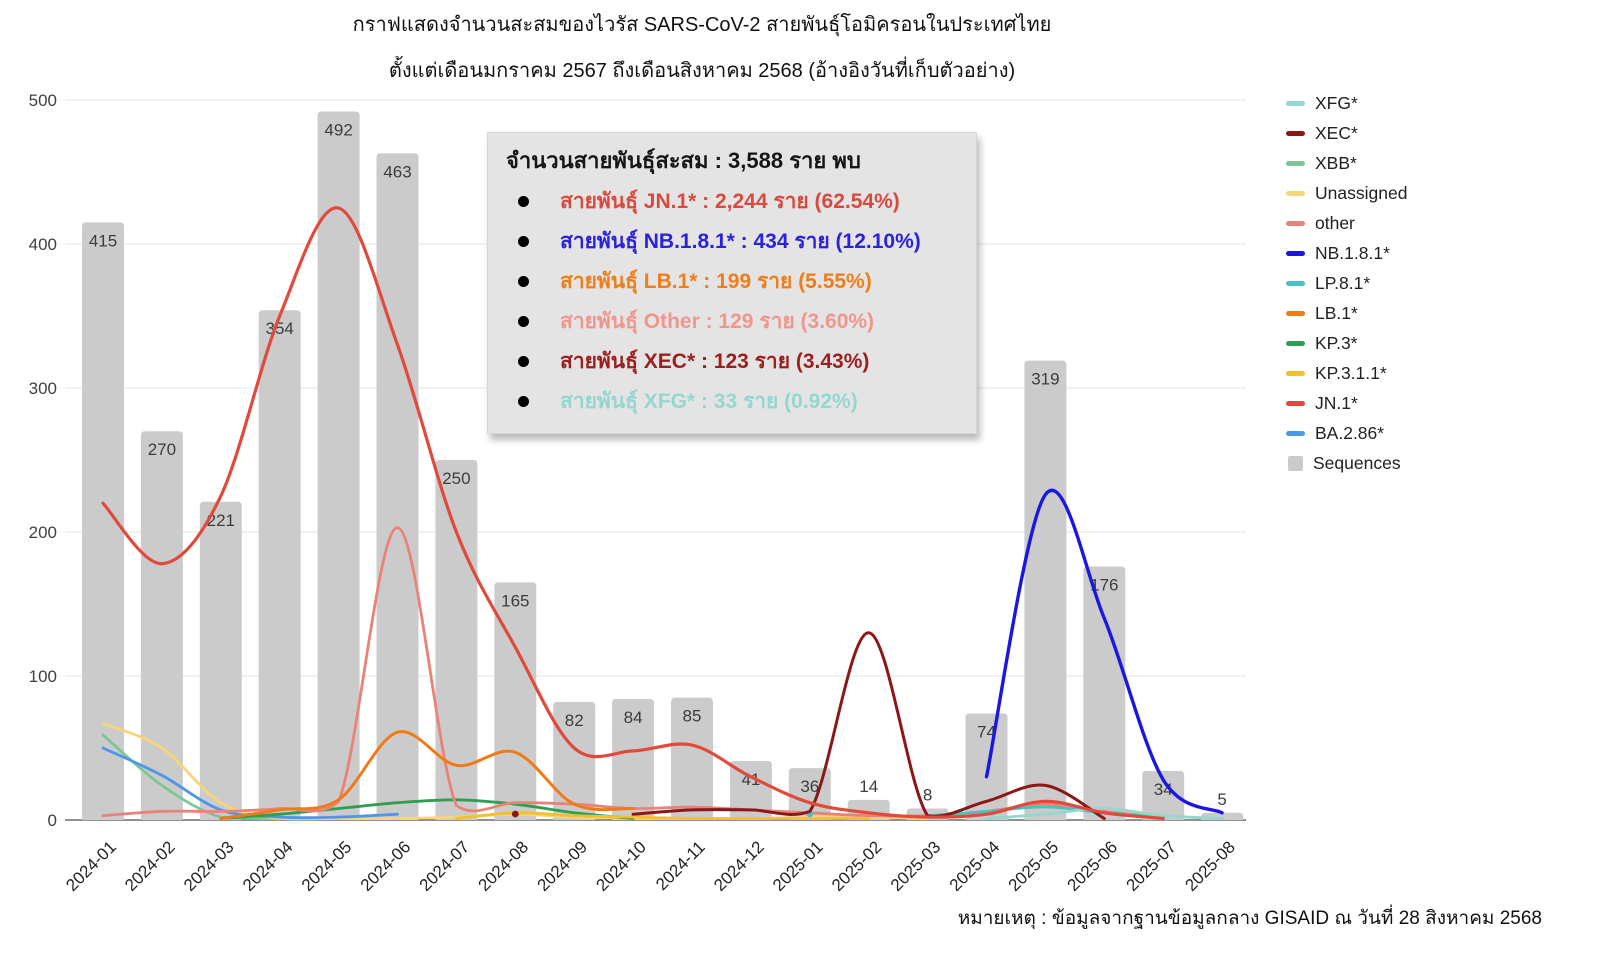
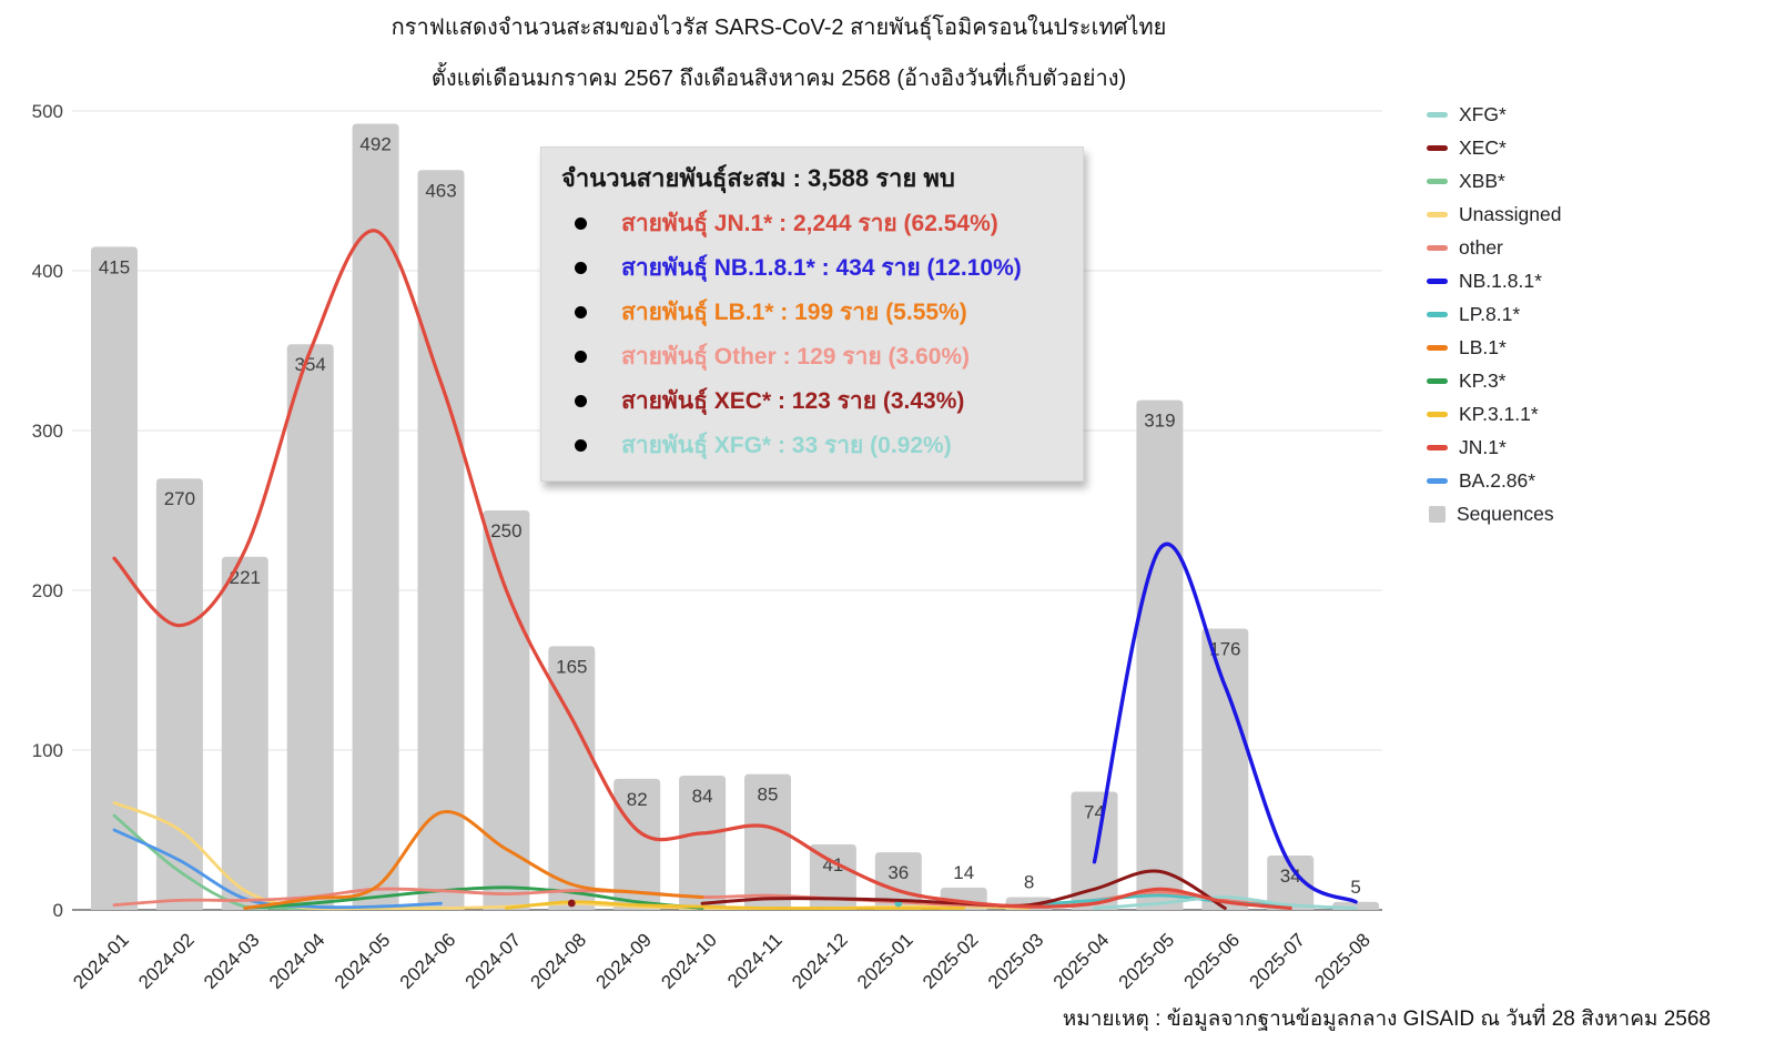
other/2024-06: 203 -> 12
LB.1*/2024-08: 47 -> 16
XEC*/2025-02: 130 -> 4
